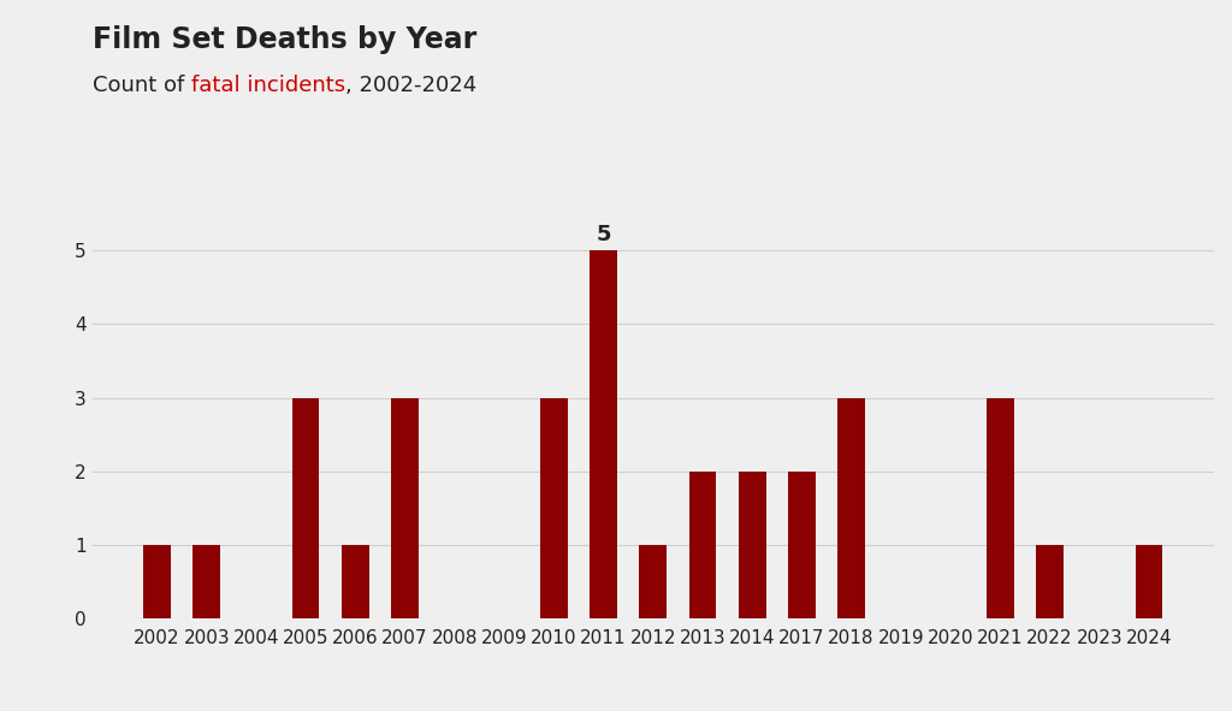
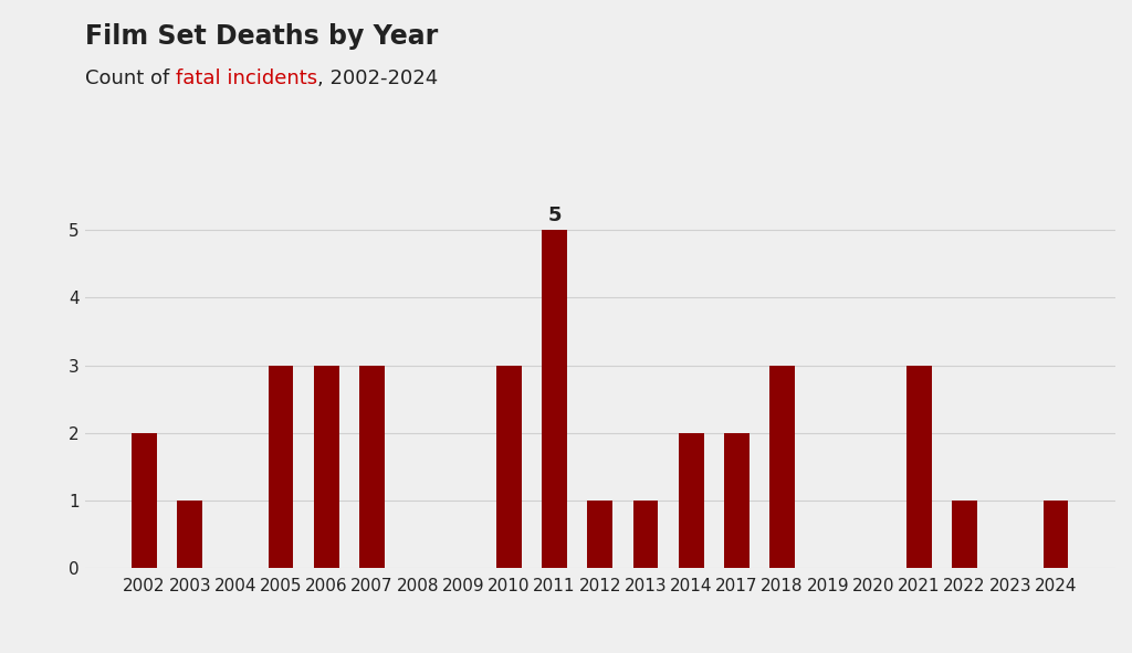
2002: 1 -> 2
2006: 1 -> 3
2013: 2 -> 1
